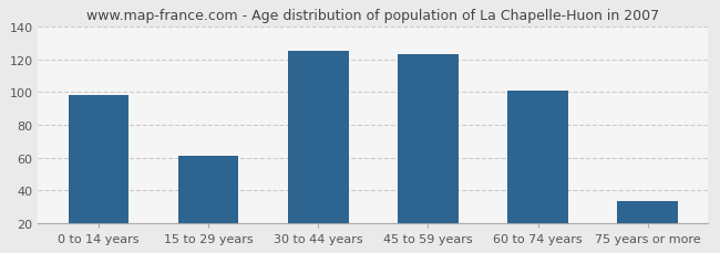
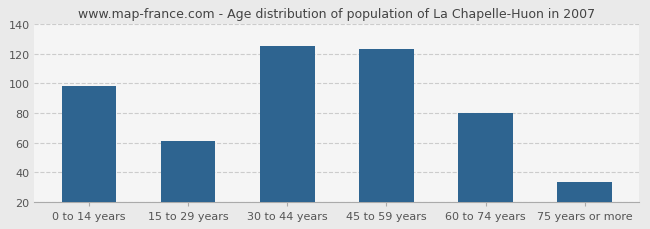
60 to 74 years: 101 -> 80
